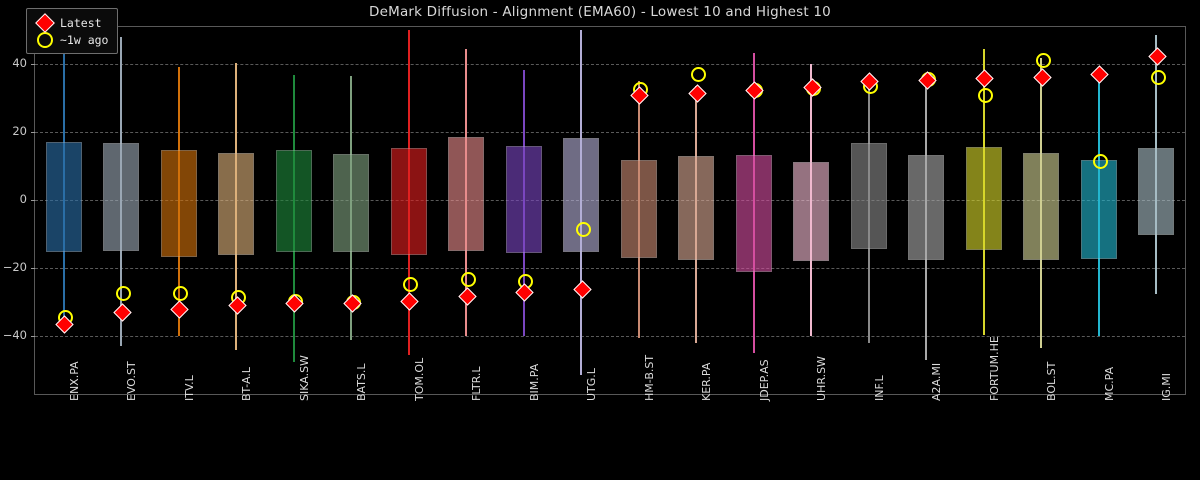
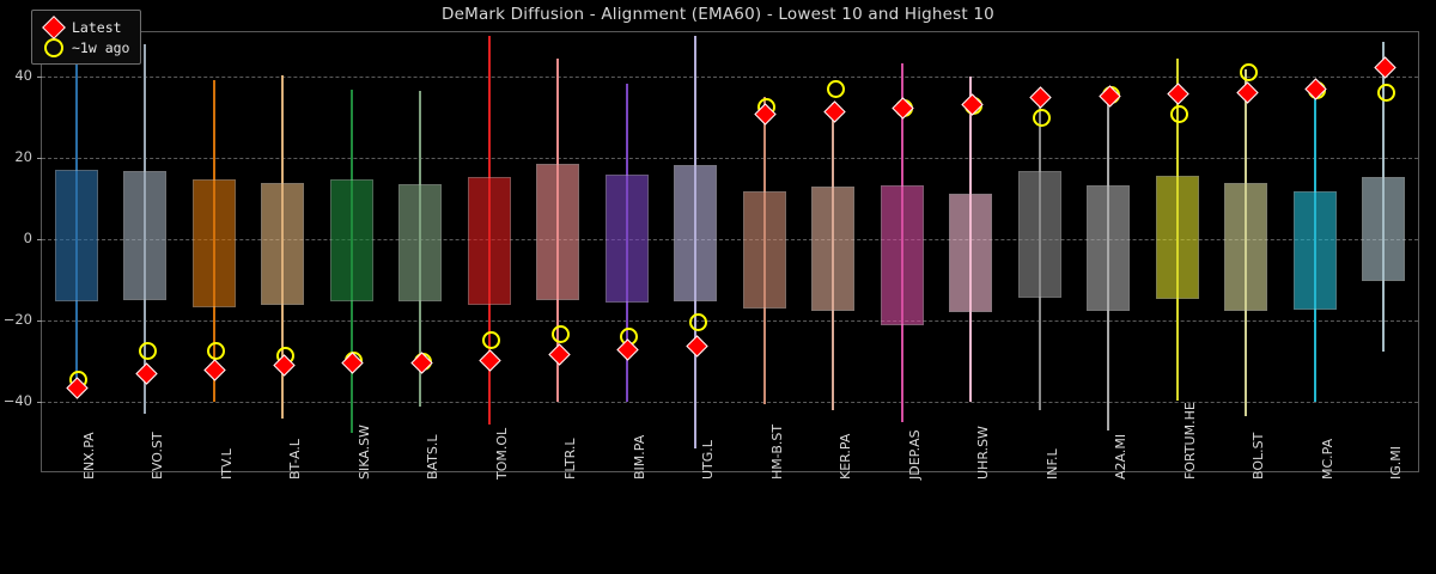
~1w ago/UTG.L: -8 -> -20
~1w ago/INF.L: 34 -> 30
~1w ago/MC.PA: 12 -> 37
